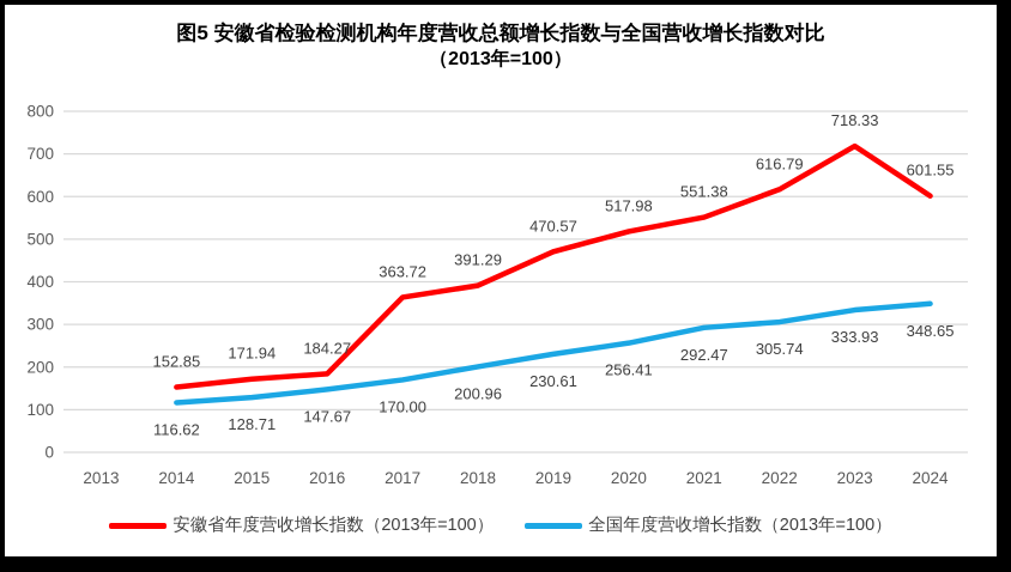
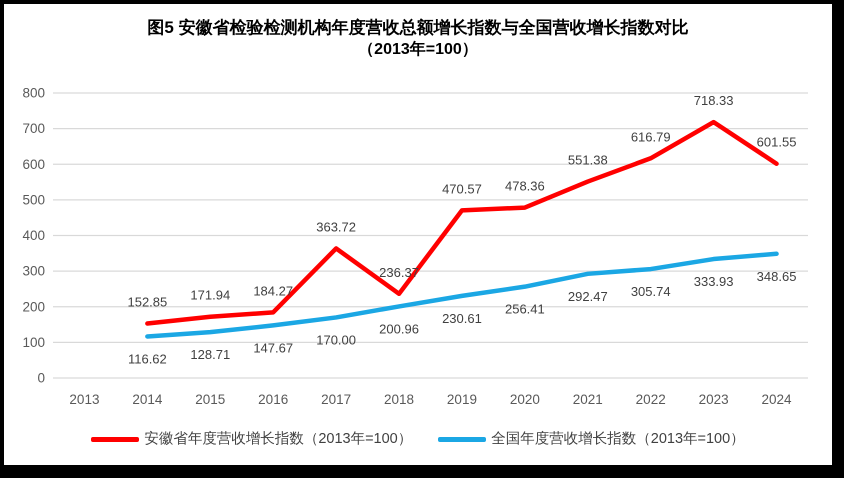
安徽省年度营收增长指数（2013年=100）/2018: 391.29 -> 236.37
安徽省年度营收增长指数（2013年=100）/2020: 517.98 -> 478.36
